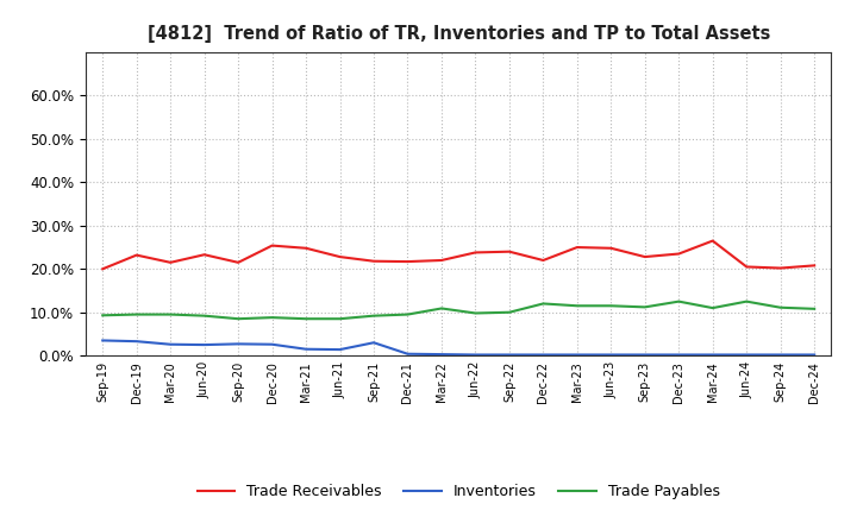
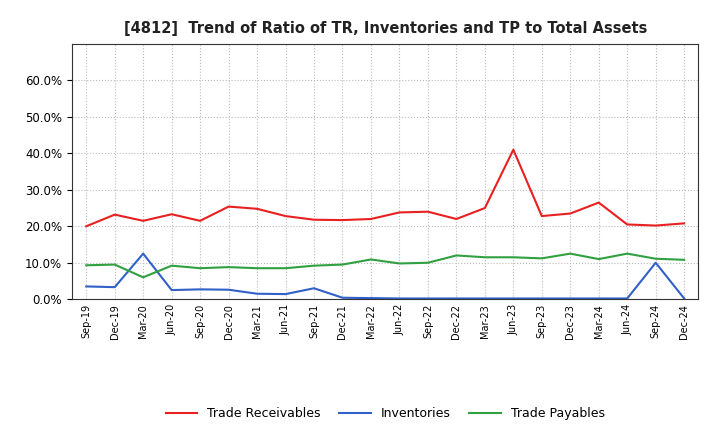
Inventories/Mar-20: 2.6% -> 12.5%
Trade Payables/Mar-20: 9.5% -> 6.0%
Trade Receivables/Jun-23: 24.8% -> 41.0%
Inventories/Sep-24: 0.2% -> 10.0%
